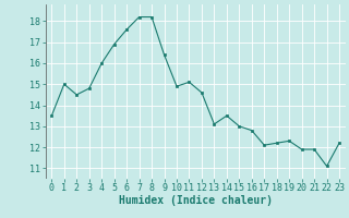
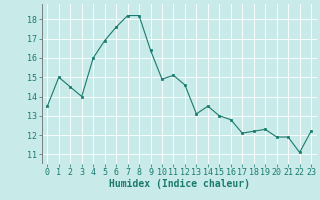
3: 14.8 -> 14.0
